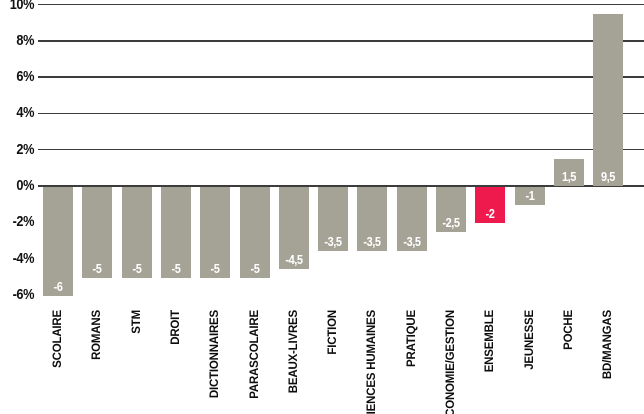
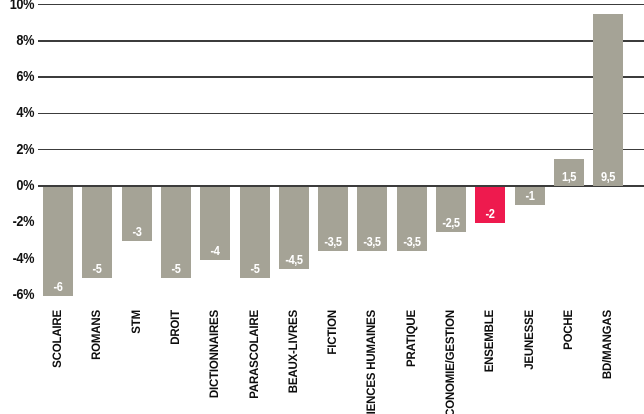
STM: -5 -> -3
DICTIONNAIRES: -5 -> -4
